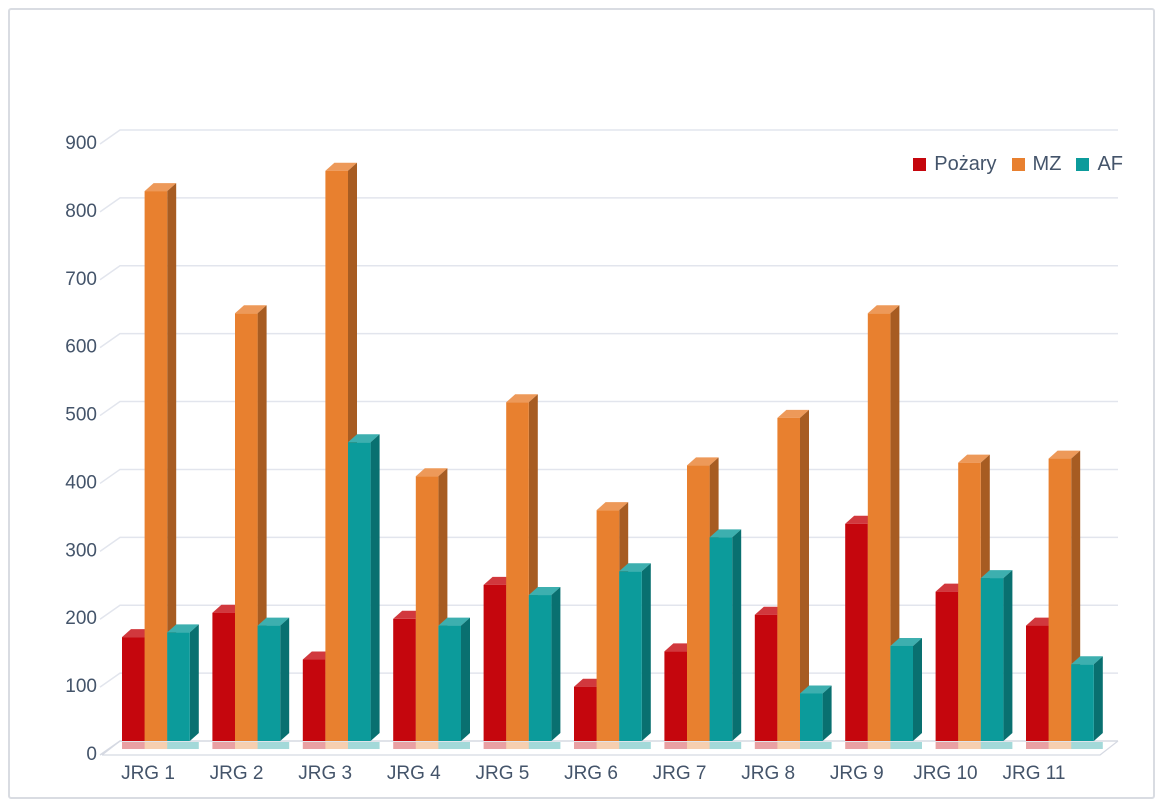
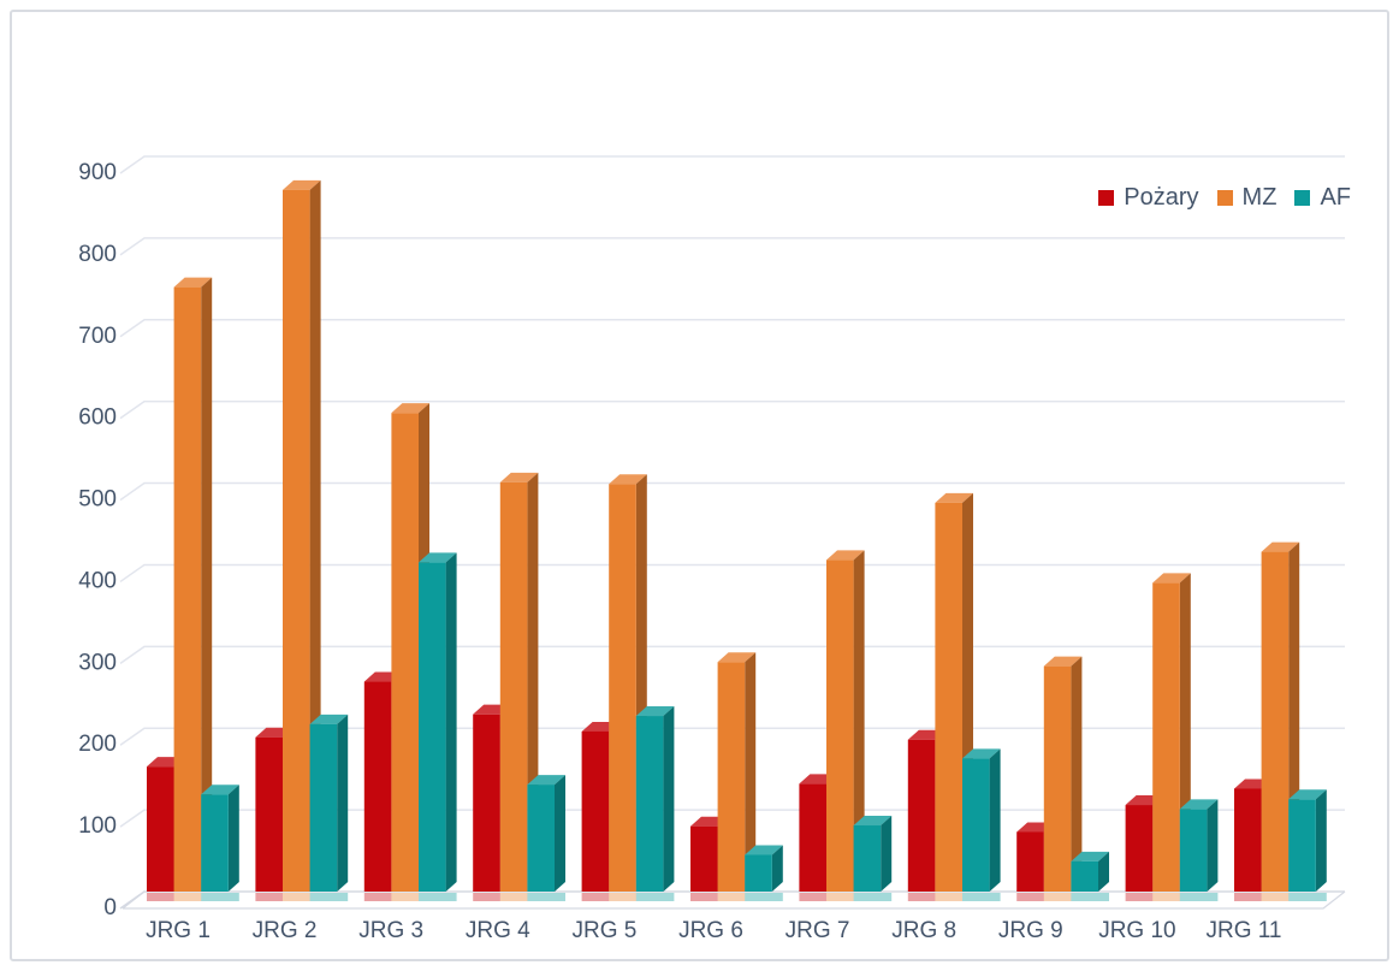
MZ/JRG 1: 810 -> 740
AF/JRG 1: 160 -> 120
MZ/JRG 2: 630 -> 860
AF/JRG 2: 170 -> 200
Pożary/JRG 3: 120 -> 260
MZ/JRG 3: 840 -> 590
AF/JRG 3: 440 -> 400
Pożary/JRG 4: 180 -> 220
MZ/JRG 4: 390 -> 500
AF/JRG 4: 170 -> 130
Pożary/JRG 5: 230 -> 200
MZ/JRG 6: 340 -> 280
AF/JRG 6: 250 -> 40
AF/JRG 7: 300 -> 80
AF/JRG 8: 70 -> 160
Pożary/JRG 9: 320 -> 70
MZ/JRG 9: 630 -> 280
AF/JRG 9: 140 -> 40
Pożary/JRG 10: 220 -> 110
MZ/JRG 10: 410 -> 380
AF/JRG 10: 240 -> 100
Pożary/JRG 11: 170 -> 130
